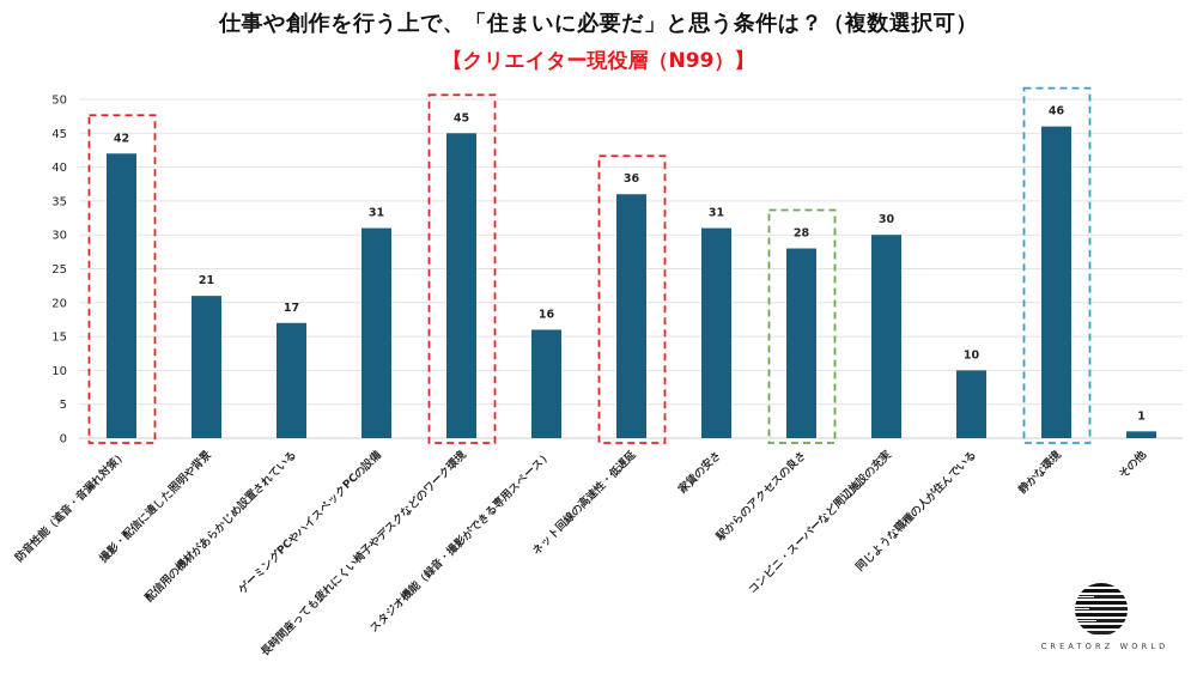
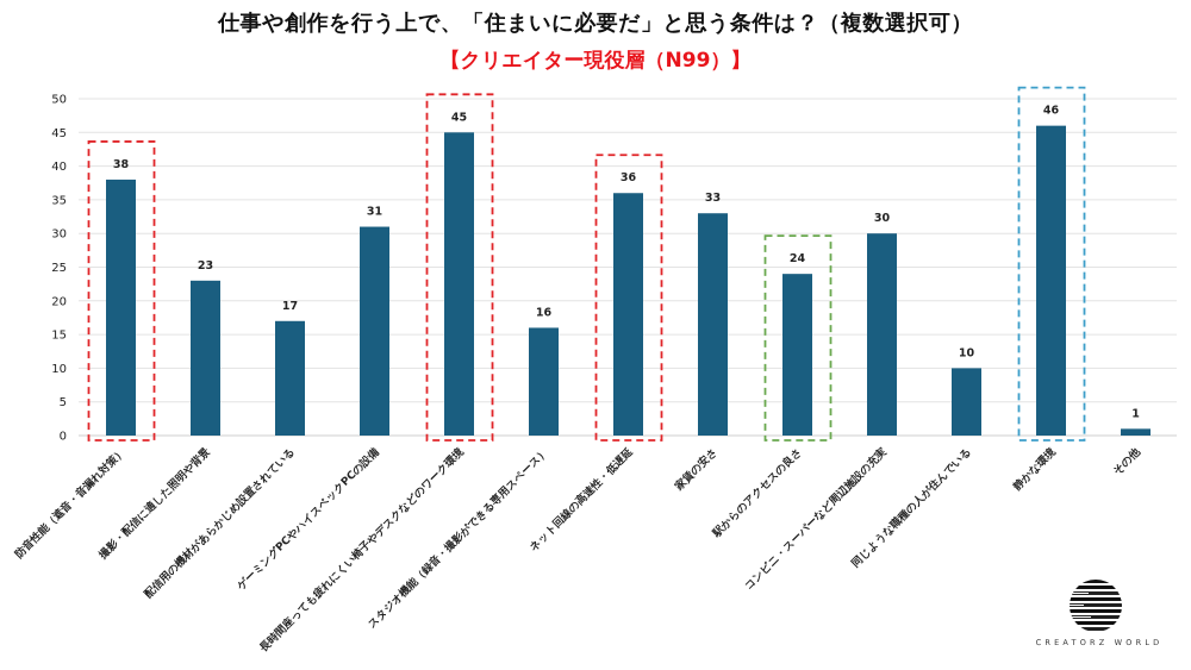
防音性能（遮音・音漏れ対策）: 42 -> 38
撮影・配信に適した照明や背景: 21 -> 23
家賃の安さ: 31 -> 33
駅からのアクセスの良さ: 28 -> 24
